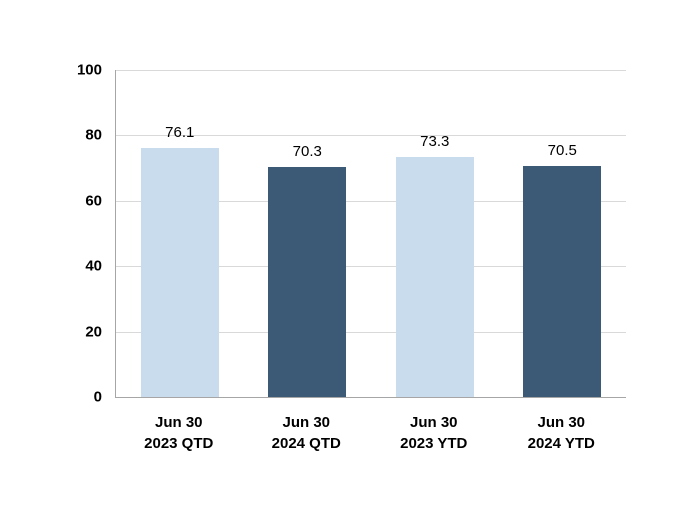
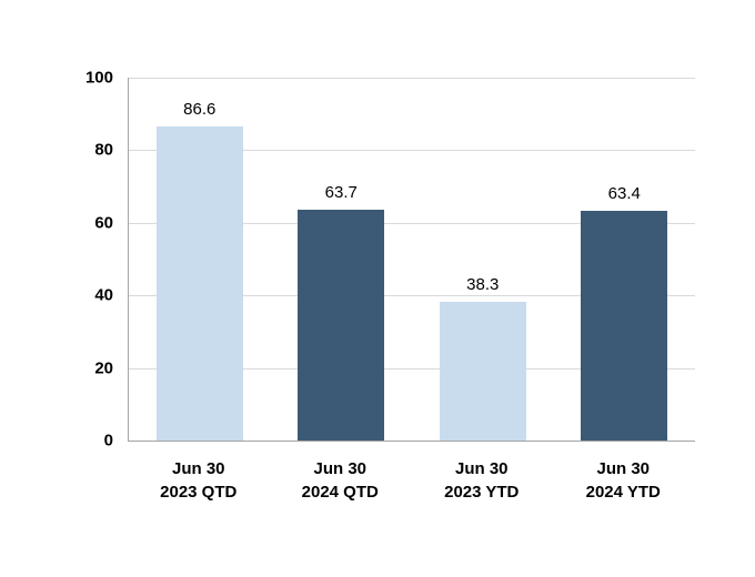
Jun 30 2023 QTD: 76.1 -> 86.6
Jun 30 2024 QTD: 70.3 -> 63.7
Jun 30 2023 YTD: 73.3 -> 38.3
Jun 30 2024 YTD: 70.5 -> 63.4
